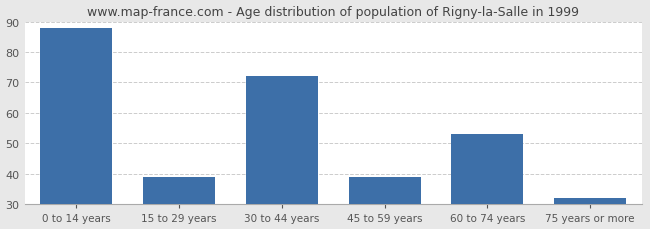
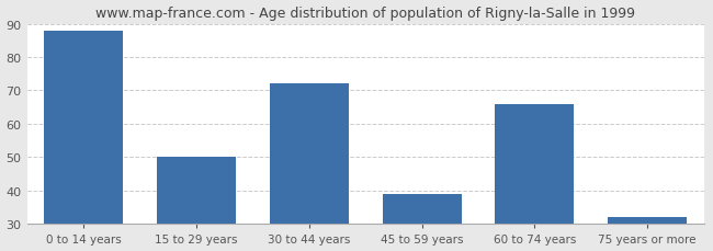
15 to 29 years: 39 -> 50
60 to 74 years: 53 -> 66
